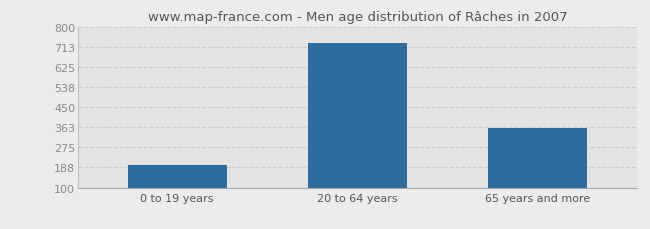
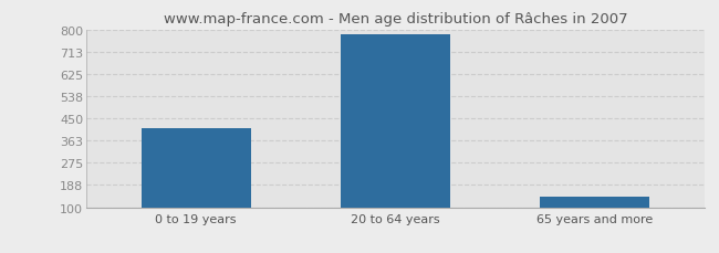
0 to 19 years: 200 -> 413
20 to 64 years: 730 -> 781
65 years and more: 360 -> 143
